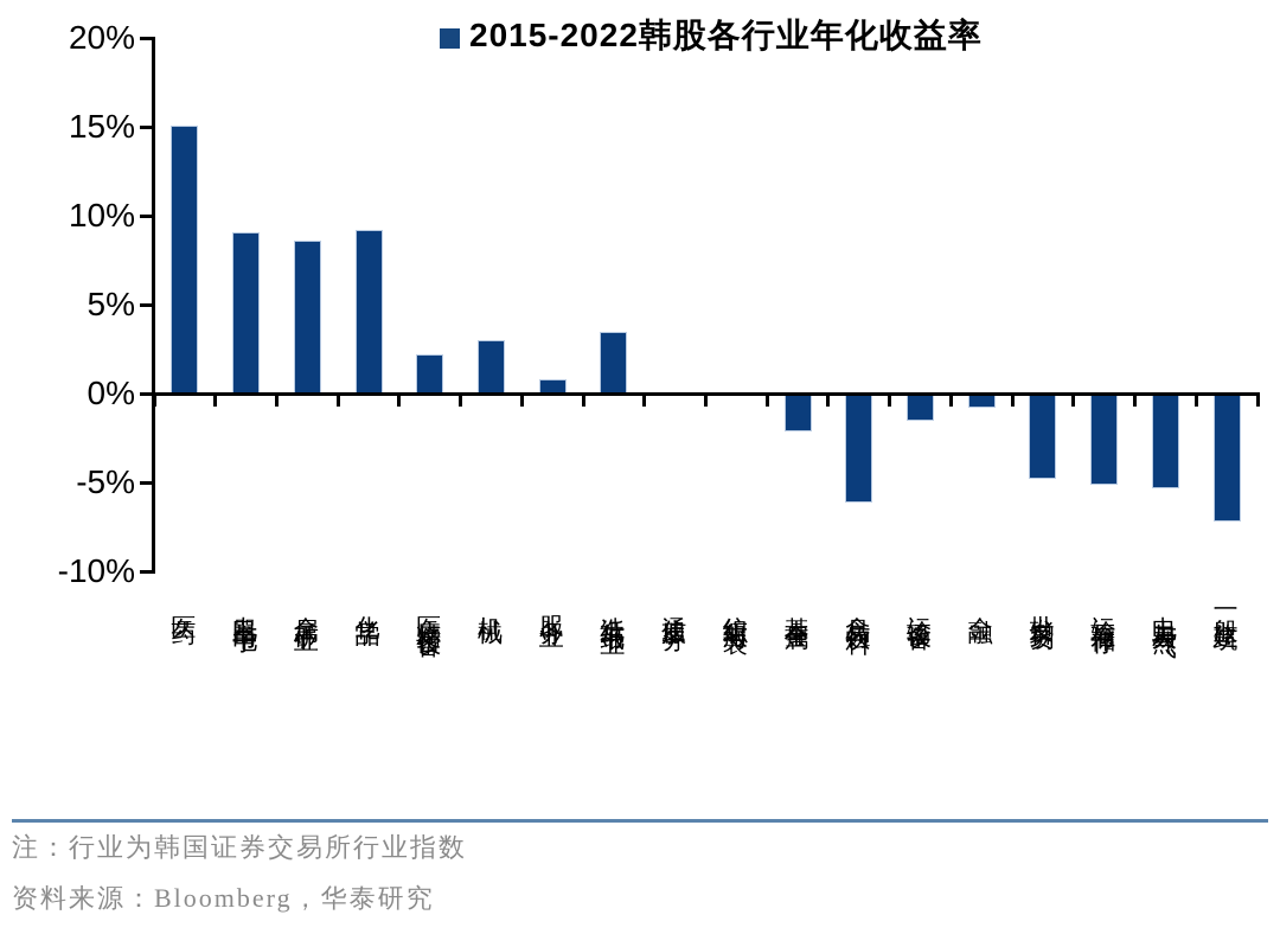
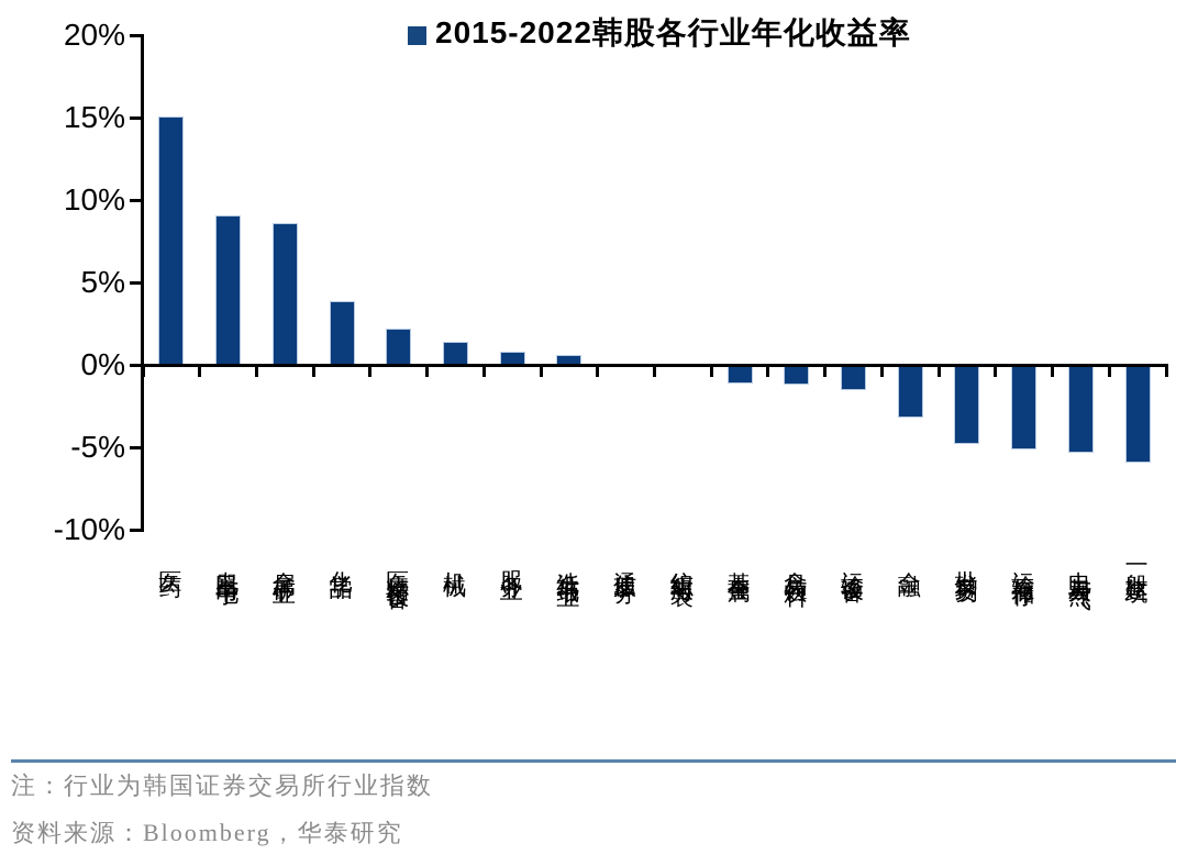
化学品: 9.2% -> 3.9%
机械: 3.0% -> 1.4%
造纸与纸业: 3.5% -> 0.6%
基本金属: -2.1% -> -1.1%
食品与饮料: -6.1% -> -1.2%
金融: -0.8% -> -3.2%
一般建筑: -7.2% -> -5.9%
